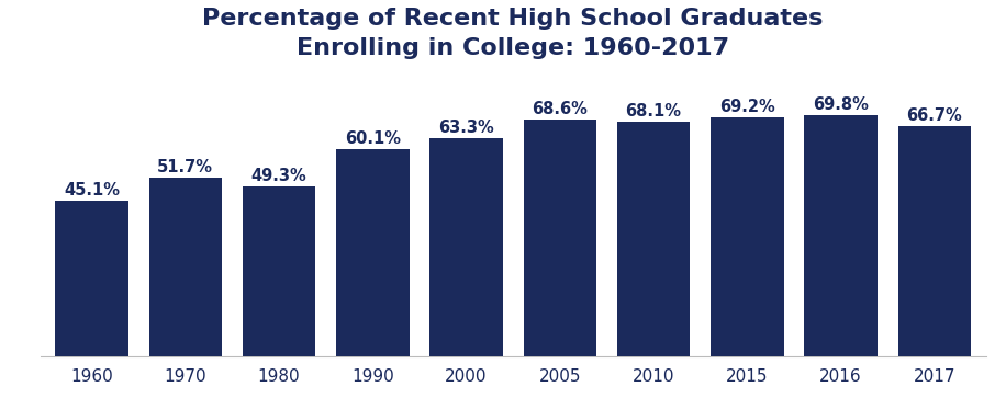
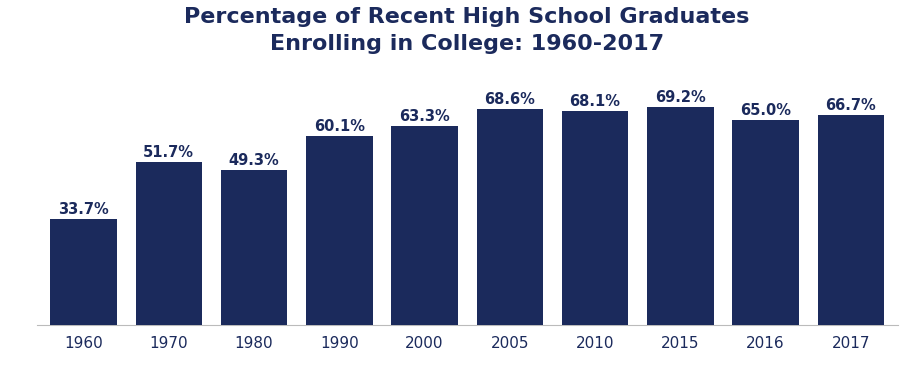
1960: 45.1% -> 33.7%
2016: 69.8% -> 65.0%
